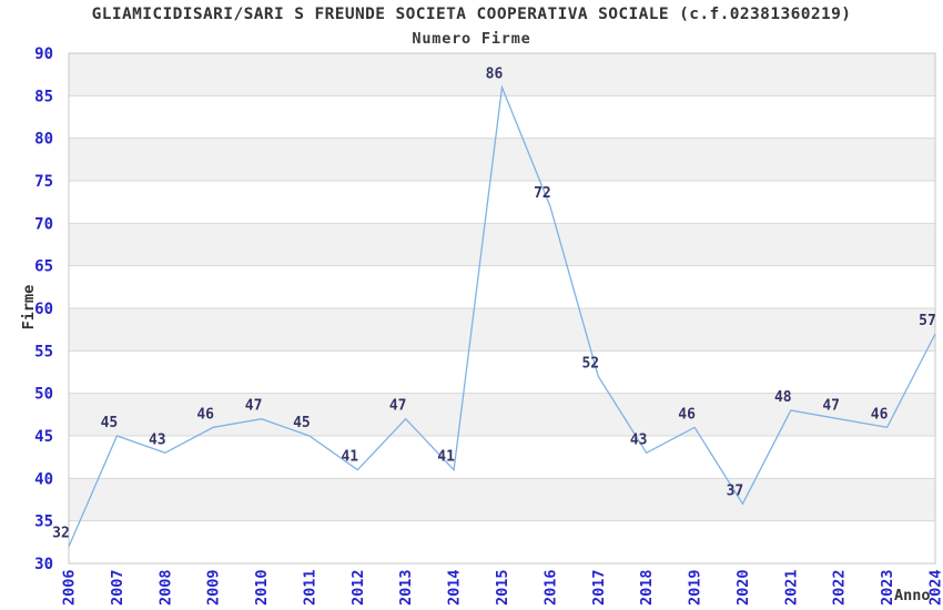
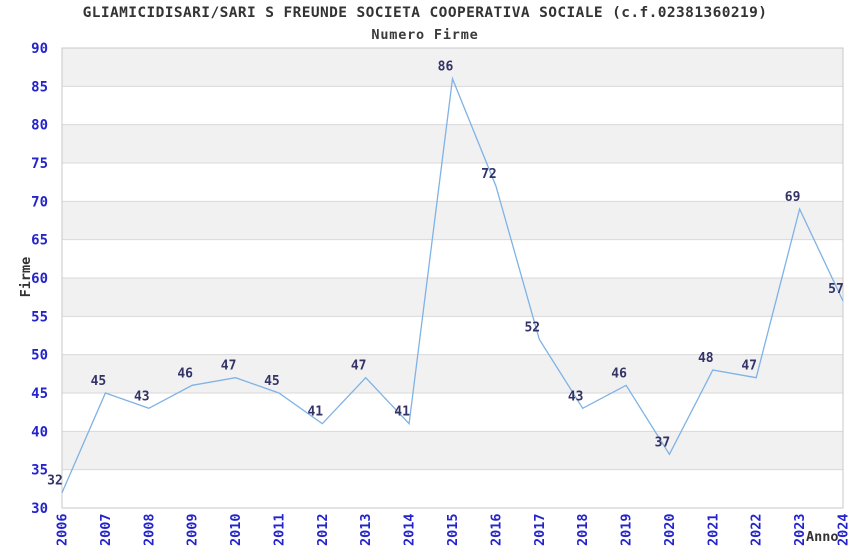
2023: 46 -> 69
